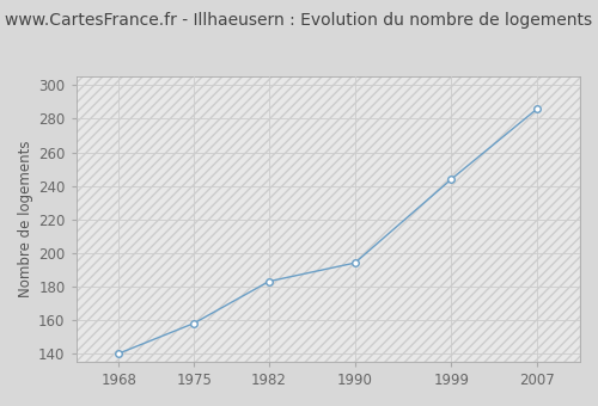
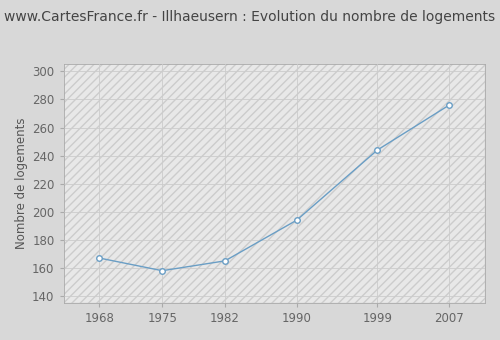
1968: 140 -> 167
1982: 183 -> 165
2007: 286 -> 276
